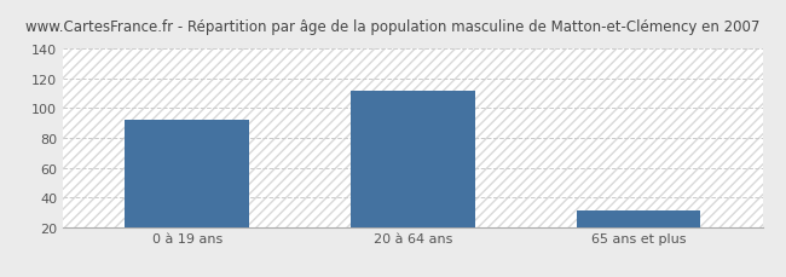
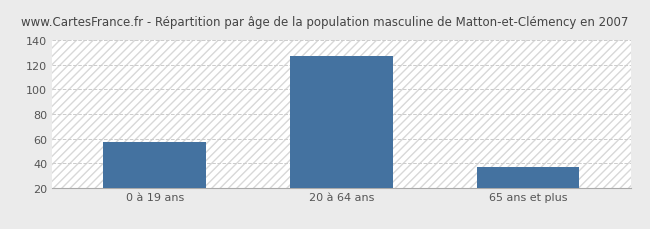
0 à 19 ans: 92 -> 57
20 à 64 ans: 112 -> 127
65 ans et plus: 31 -> 37
